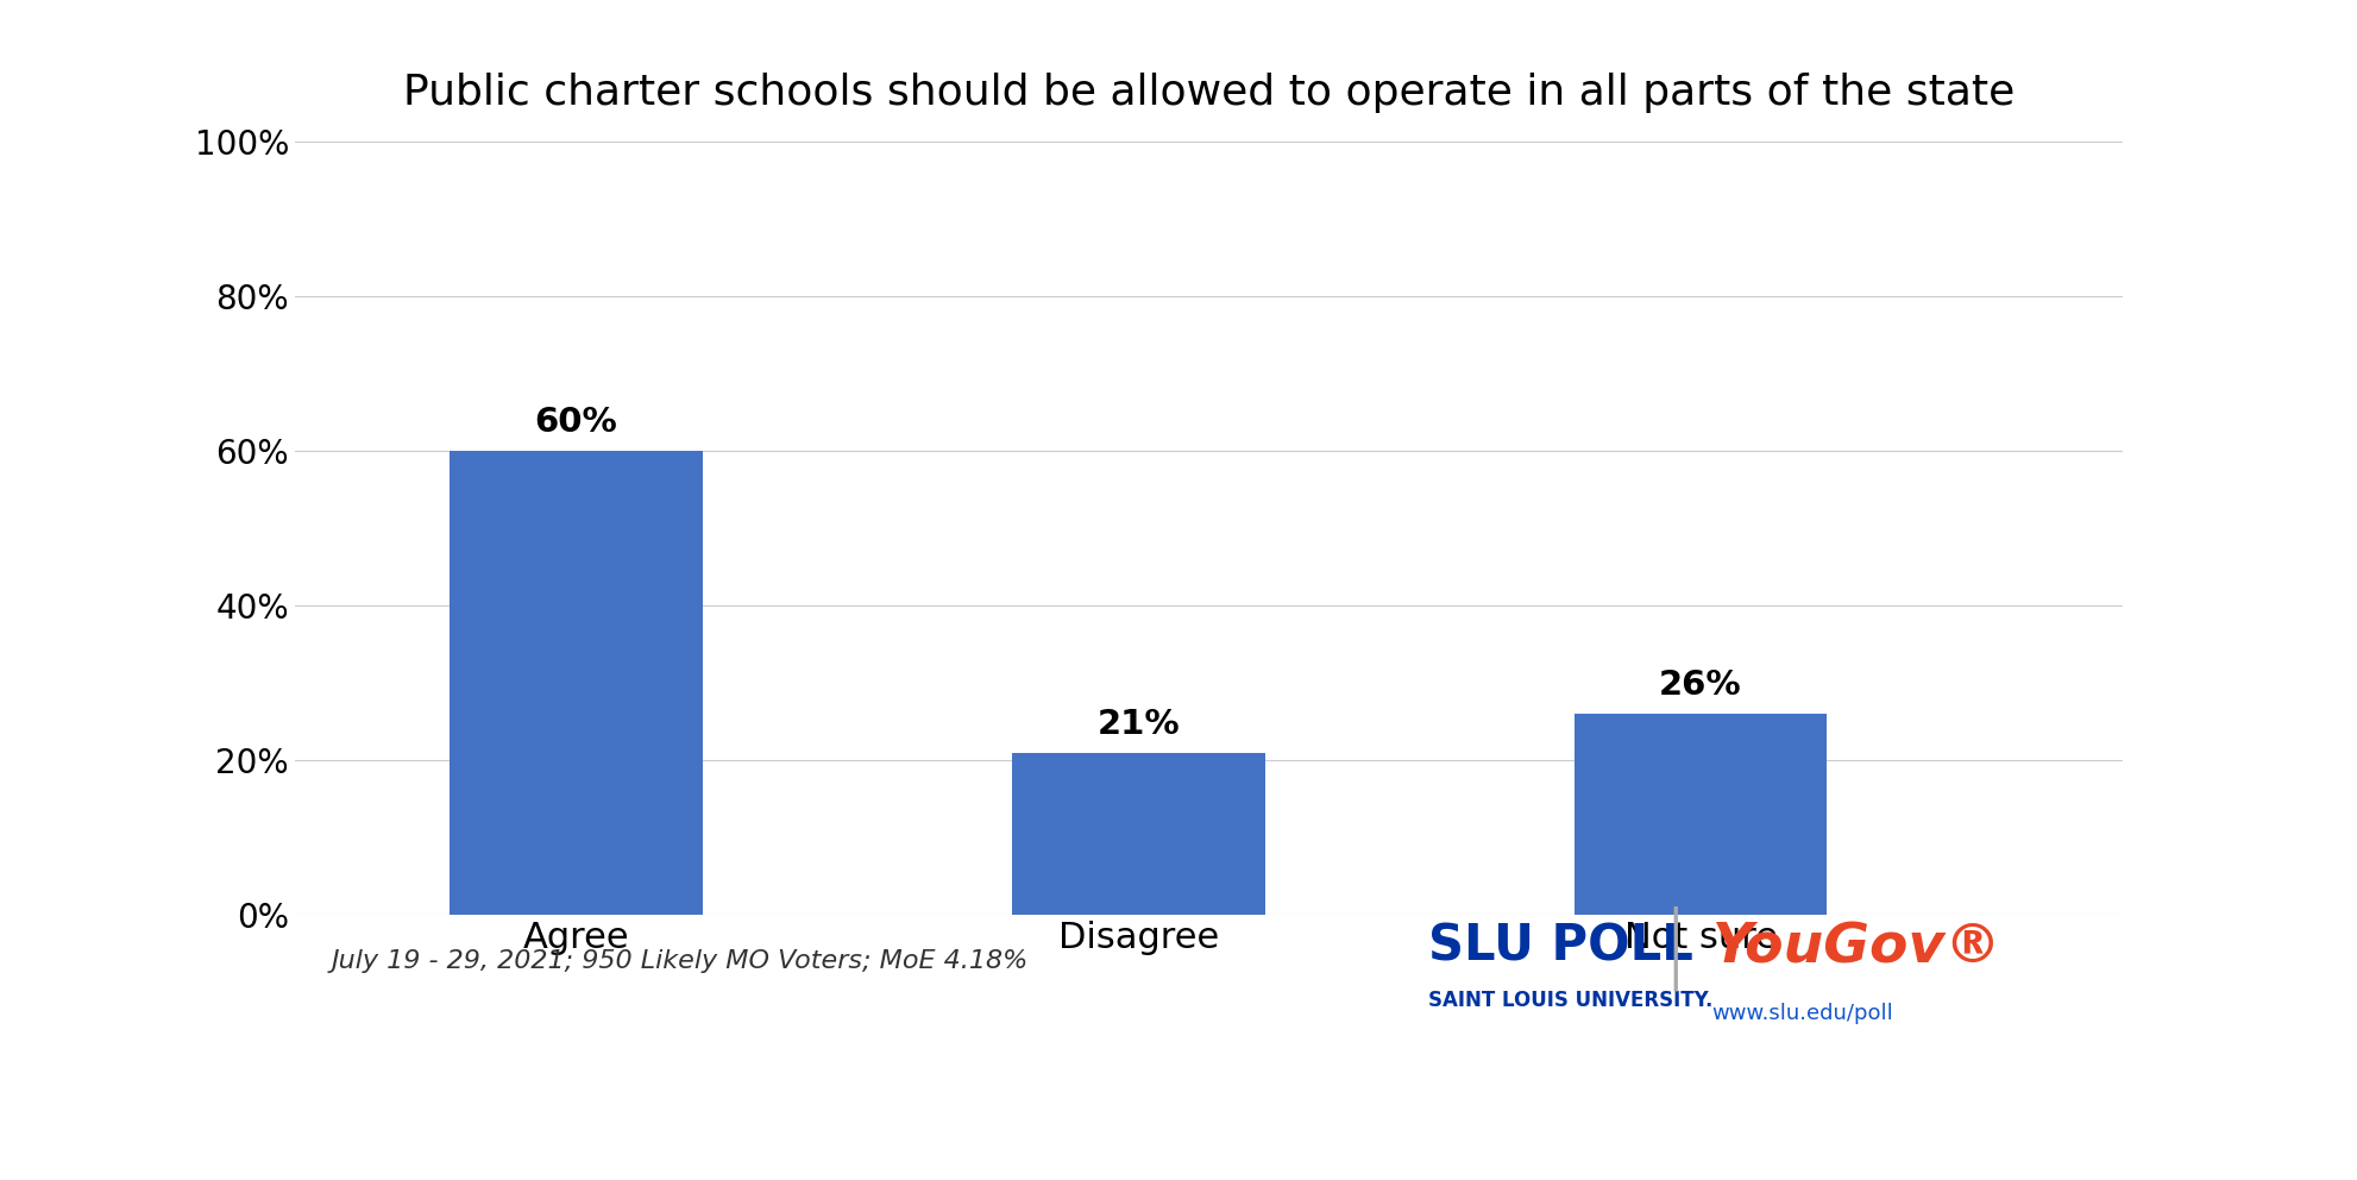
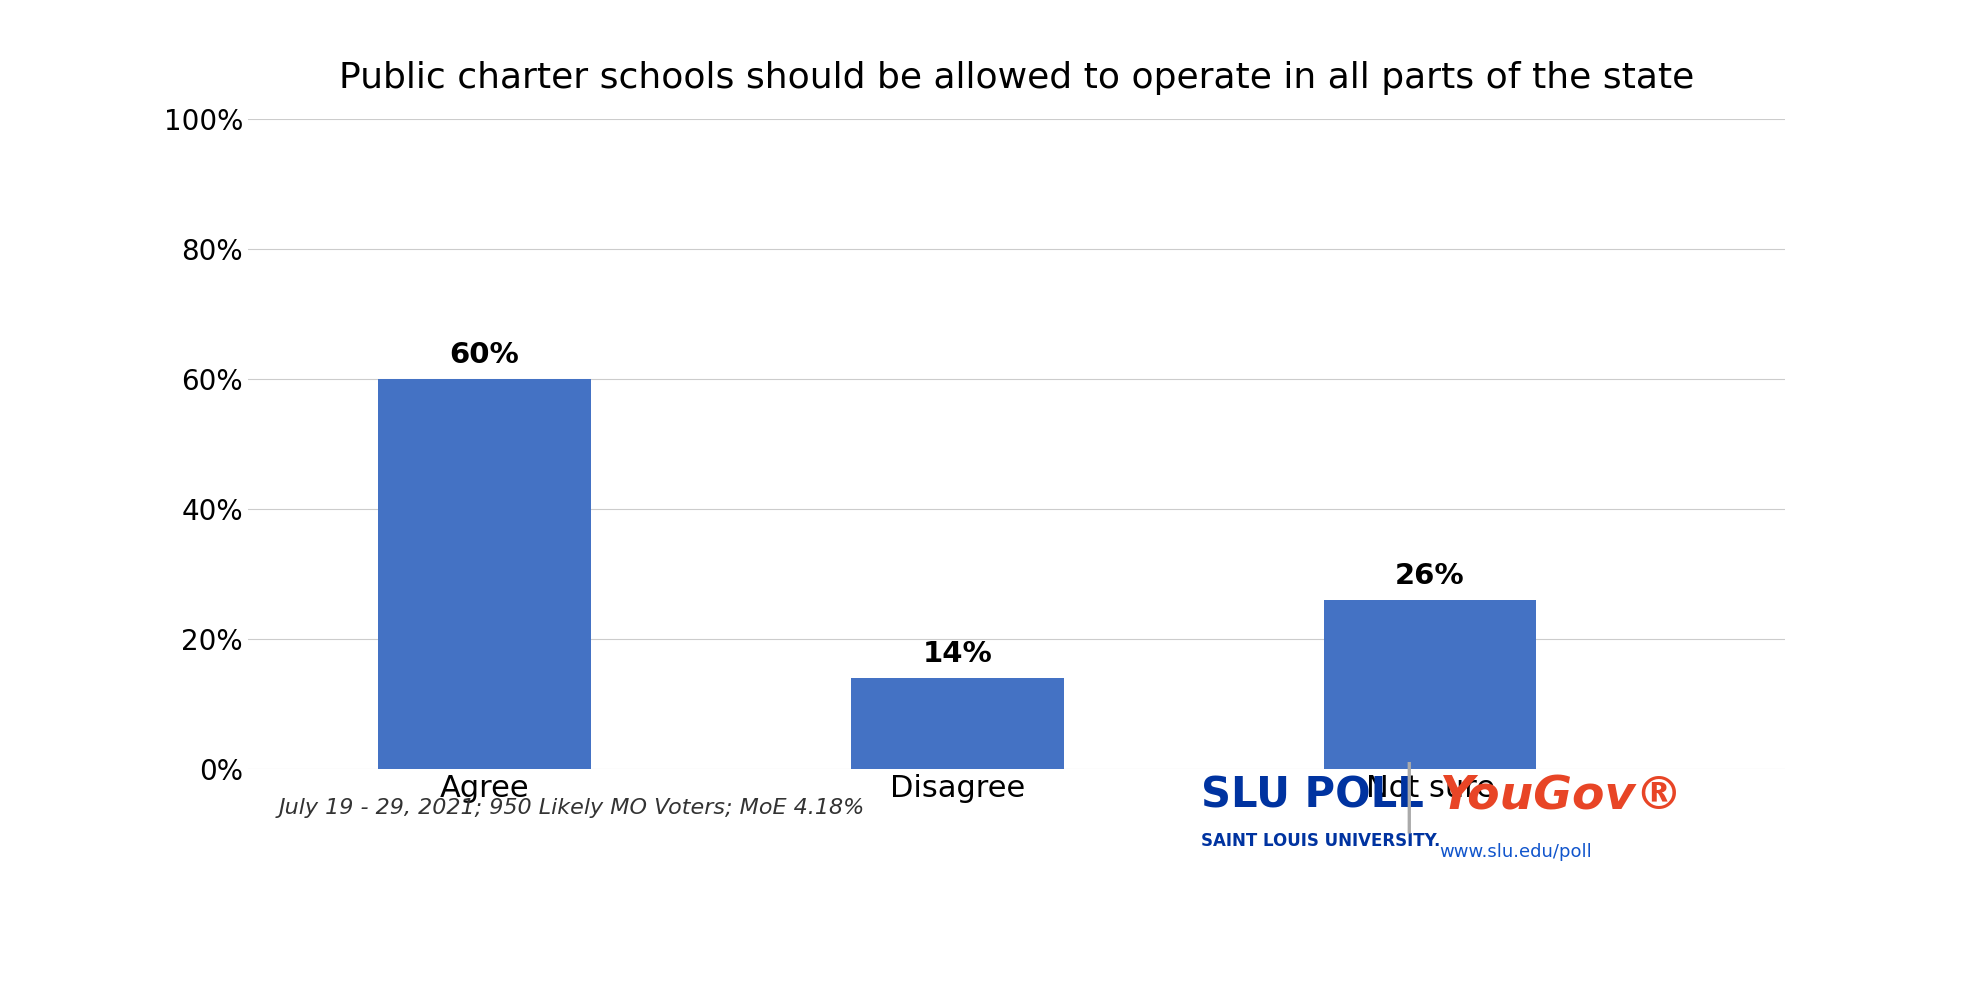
Disagree: 21% -> 14%
